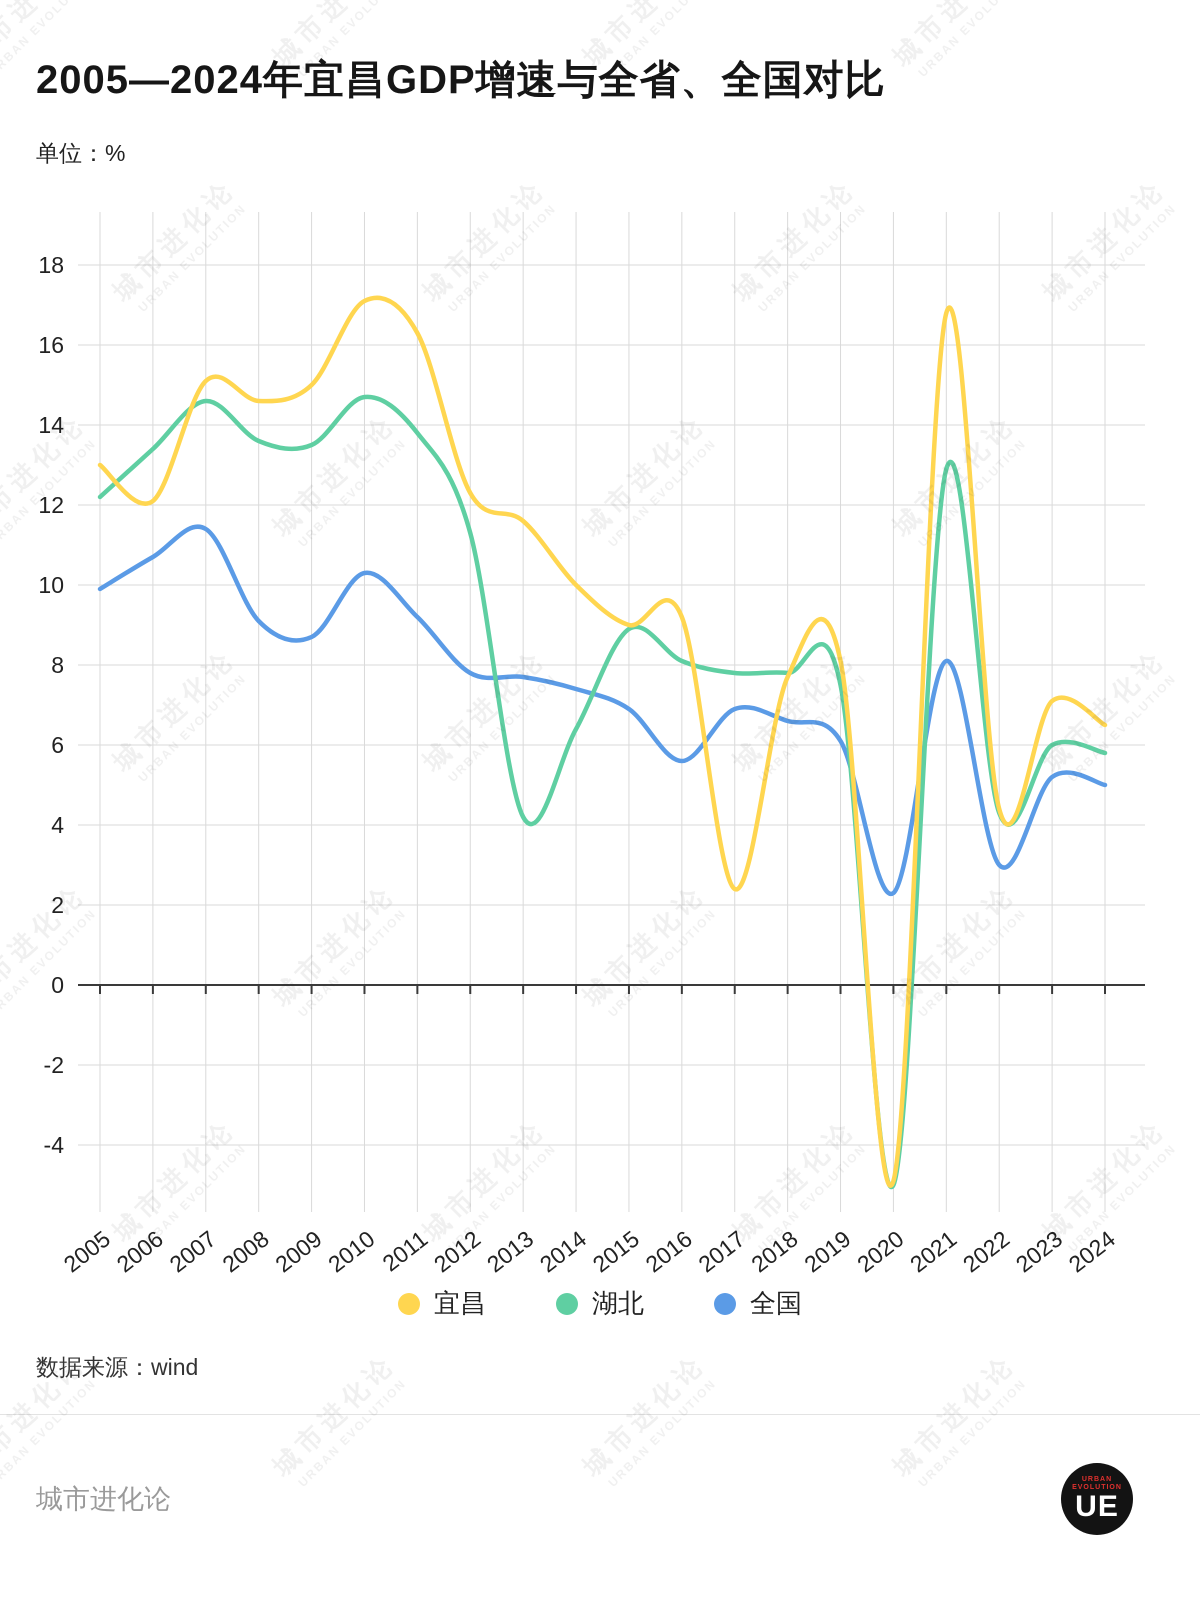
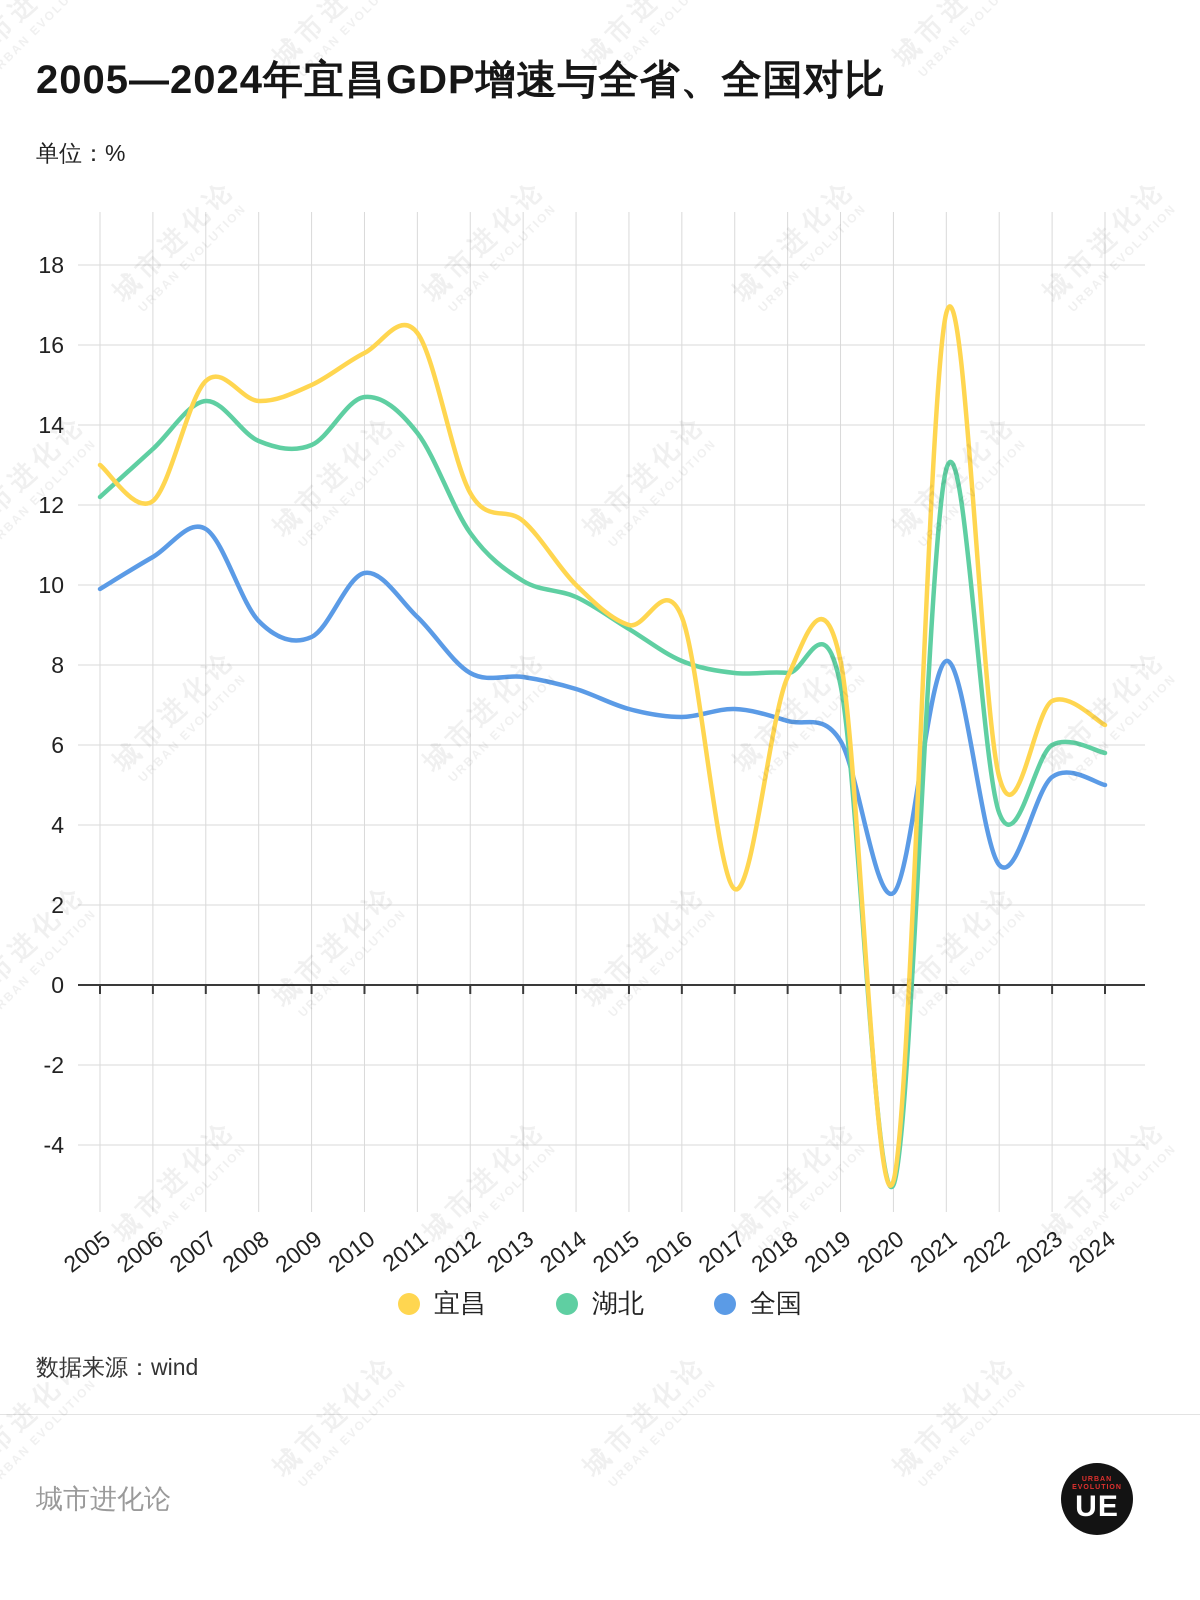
宜昌/2010: 17.1 -> 15.8
湖北/2013: 4.2 -> 10.1
湖北/2014: 6.4 -> 9.7
全国/2016: 5.6 -> 6.7
宜昌/2022: 4.4 -> 5.2
